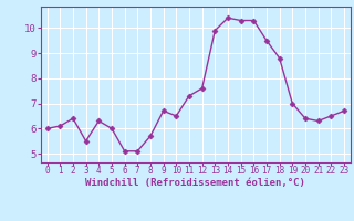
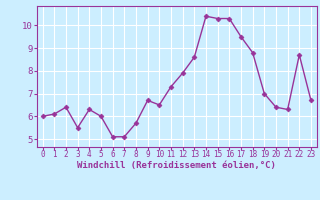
12: 7.6 -> 7.9
13: 9.9 -> 8.6
22: 6.5 -> 8.7
